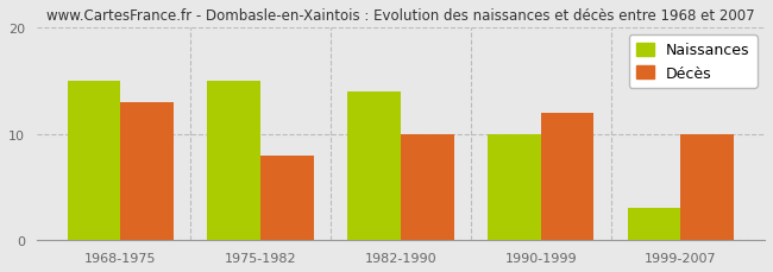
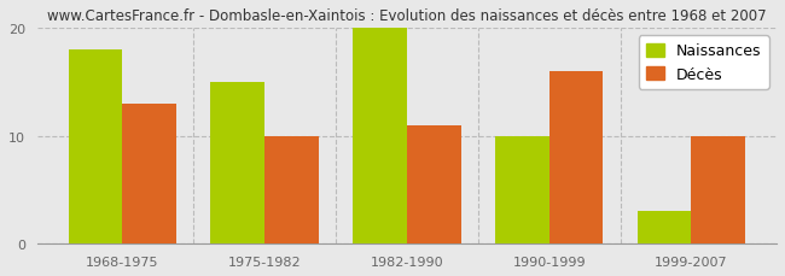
Naissances/1968-1975: 15 -> 18
Décès/1975-1982: 8 -> 10
Naissances/1982-1990: 14 -> 20
Décès/1982-1990: 10 -> 11
Décès/1990-1999: 12 -> 16
